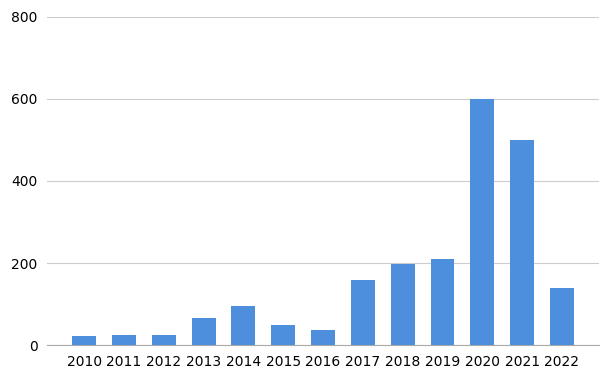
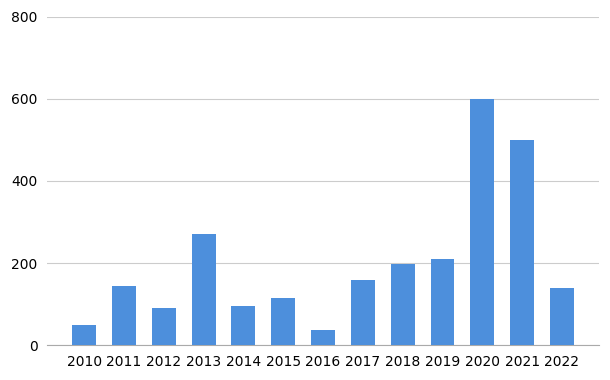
2010: 22 -> 50
2011: 25 -> 145
2012: 25 -> 90
2013: 65 -> 270
2015: 48 -> 115
